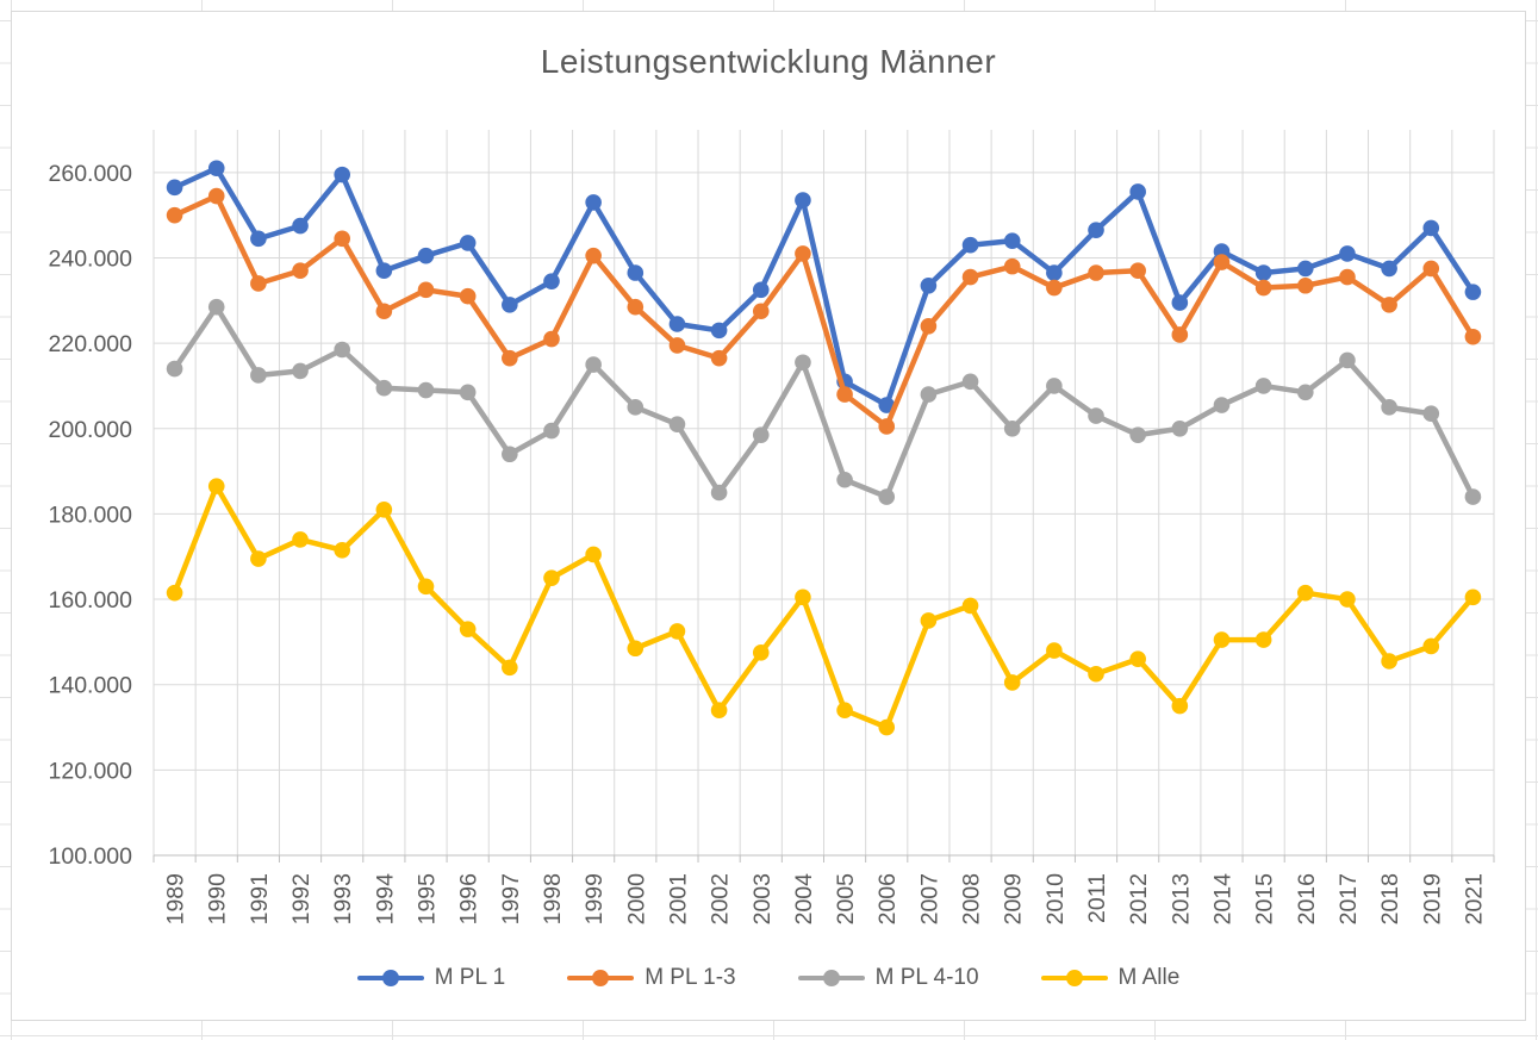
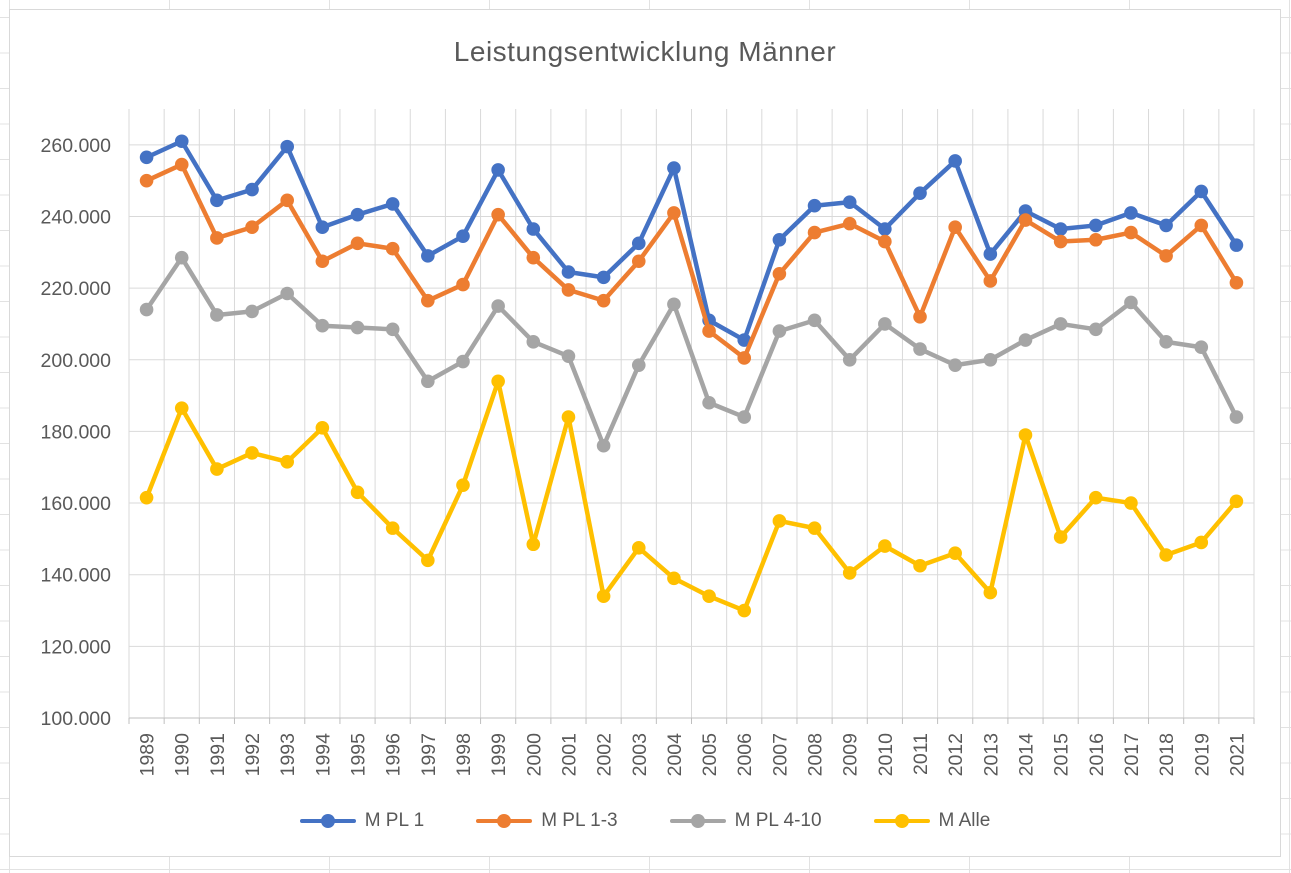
M Alle/1999: 170000 -> 194000
M Alle/2001: 152000 -> 184000
M PL 4-10/2002: 185000 -> 176000
M Alle/2004: 160000 -> 139000
M Alle/2008: 158000 -> 153000
M PL 1-3/2011: 236000 -> 212000
M Alle/2014: 150000 -> 179000
